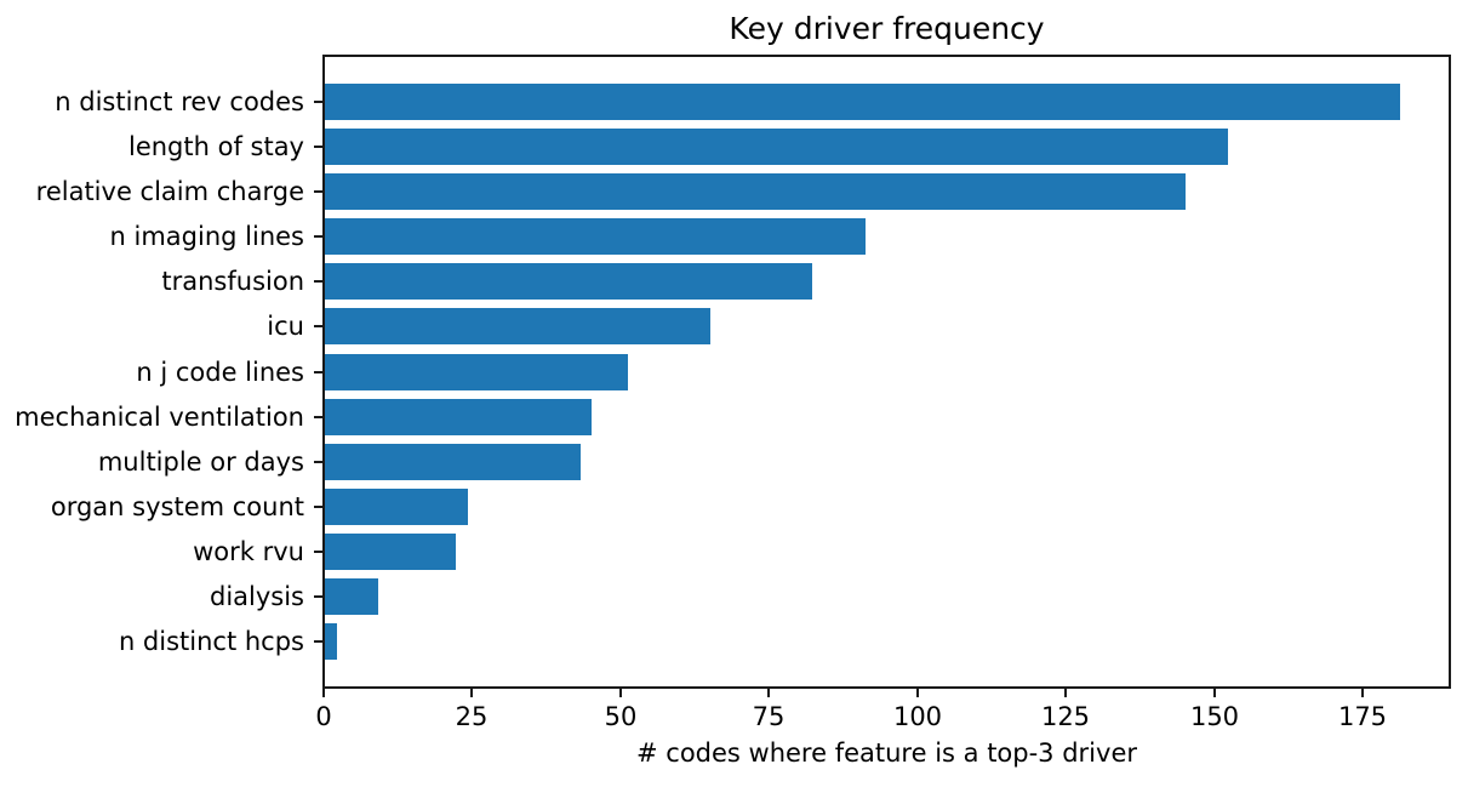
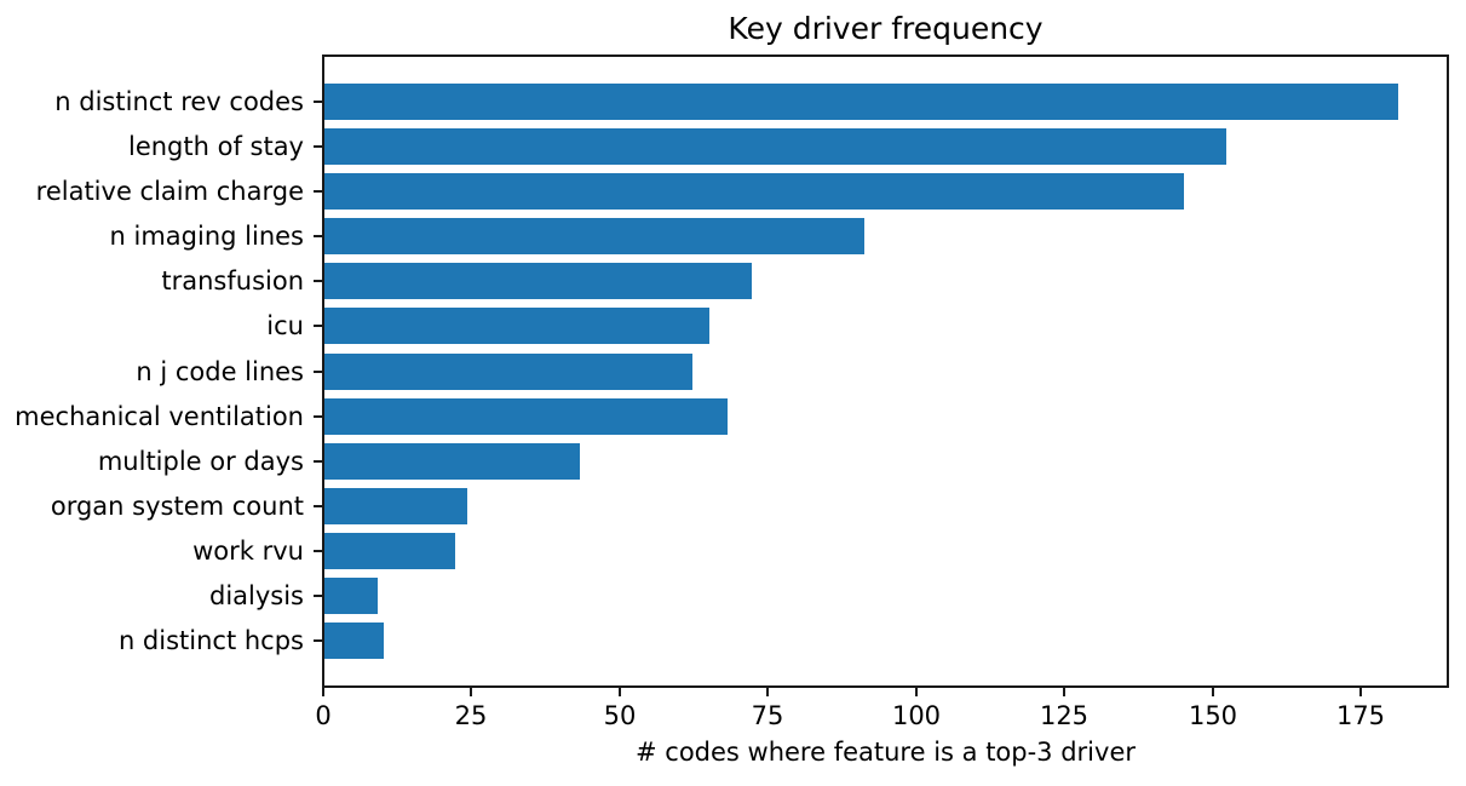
transfusion: 82 -> 72
n j code lines: 51 -> 62
mechanical ventilation: 45 -> 68
n distinct hcps: 2 -> 10
